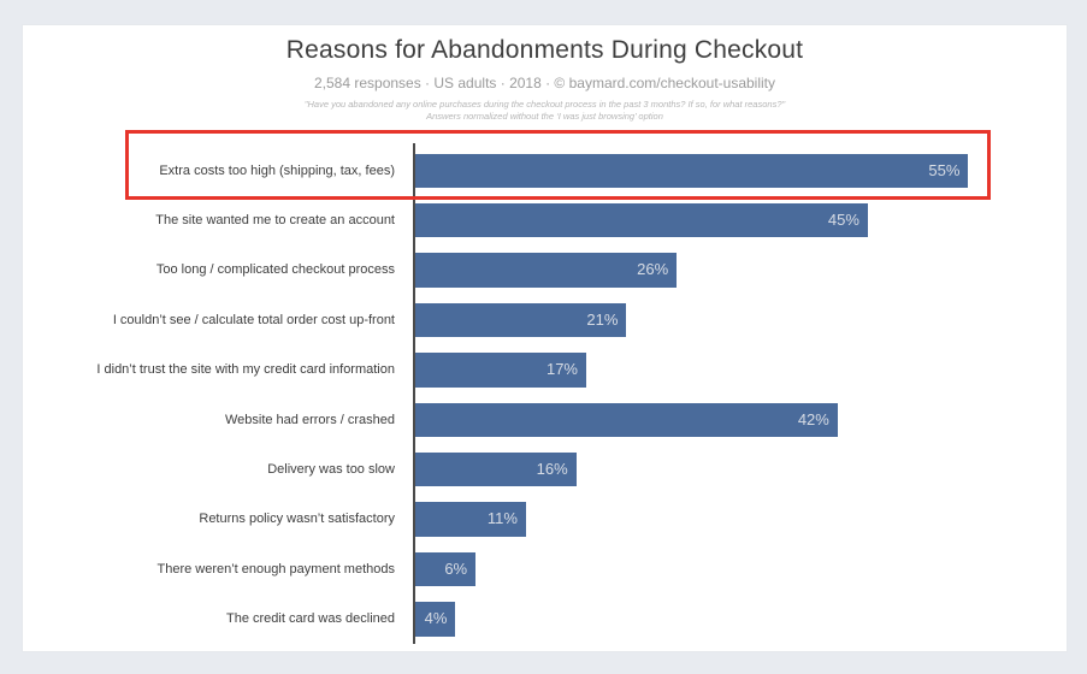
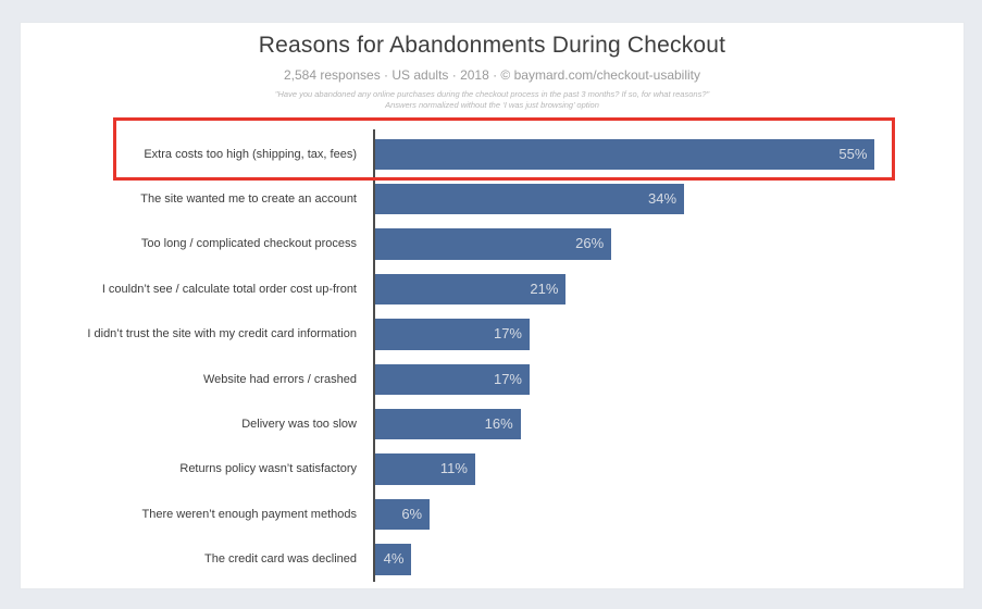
The site wanted me to create an account: 45% -> 34%
Website had errors / crashed: 42% -> 17%
